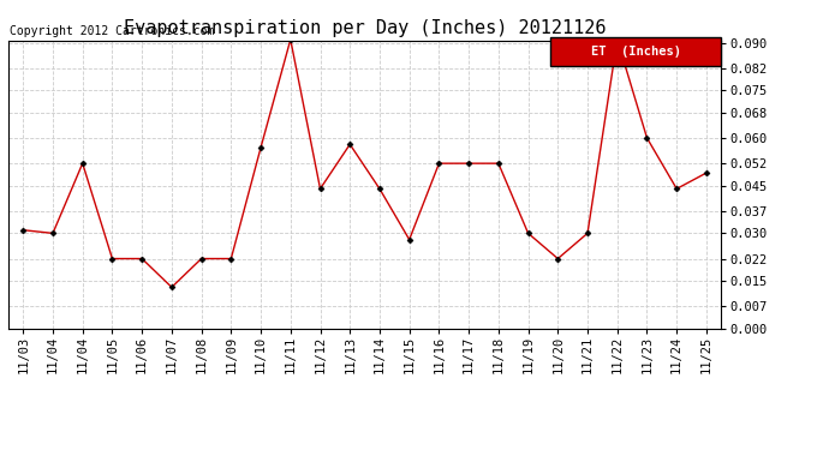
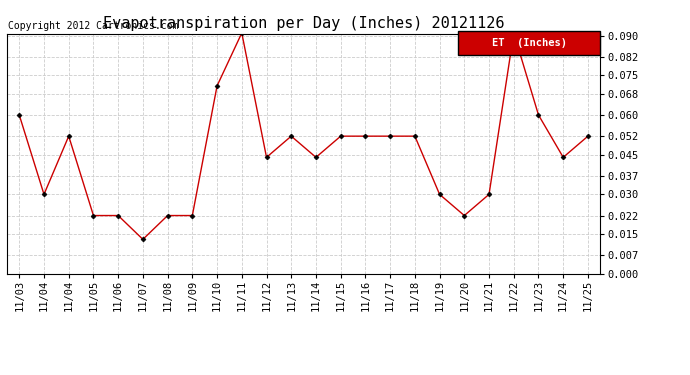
11/03: 0.031 -> 0.060
11/10: 0.057 -> 0.071
11/13: 0.058 -> 0.052
11/15: 0.028 -> 0.052
11/25: 0.049 -> 0.052
